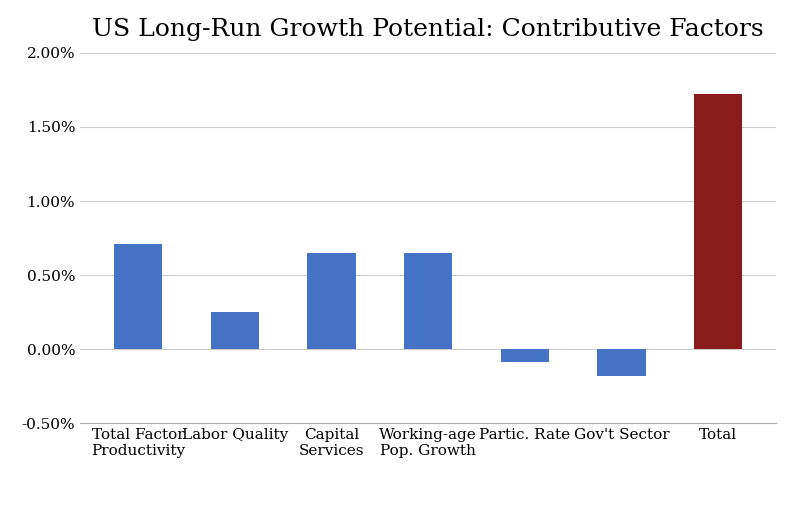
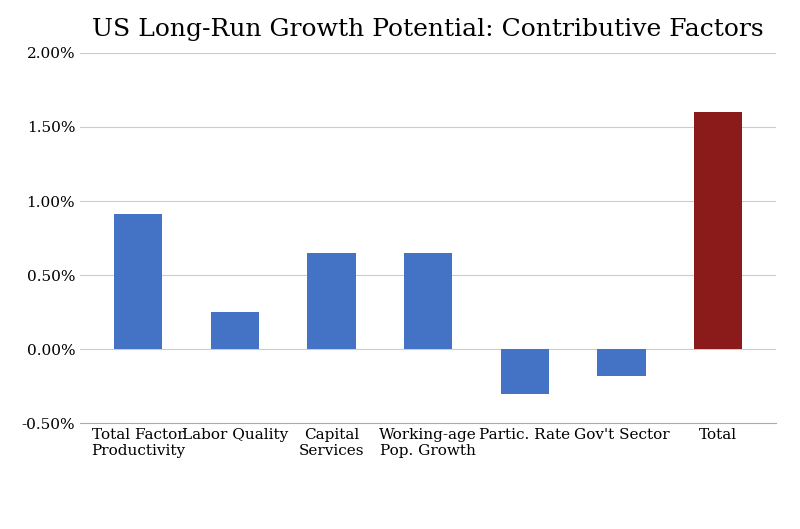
Total Factor Productivity: 0.71% -> 0.91%
Partic. Rate: -0.08% -> -0.30%
Total: 1.72% -> 1.60%
